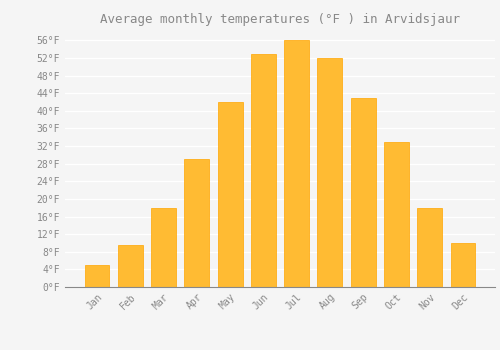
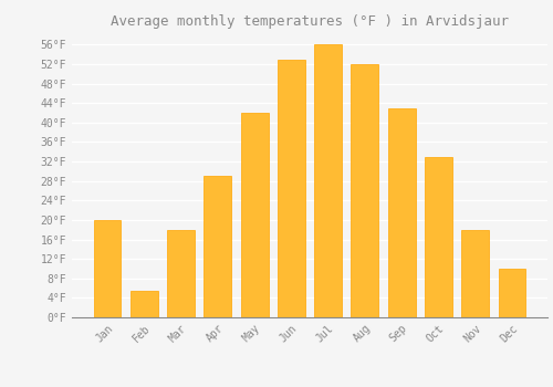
Jan: 5.0°F -> 20.0°F
Feb: 9.5°F -> 5.5°F
